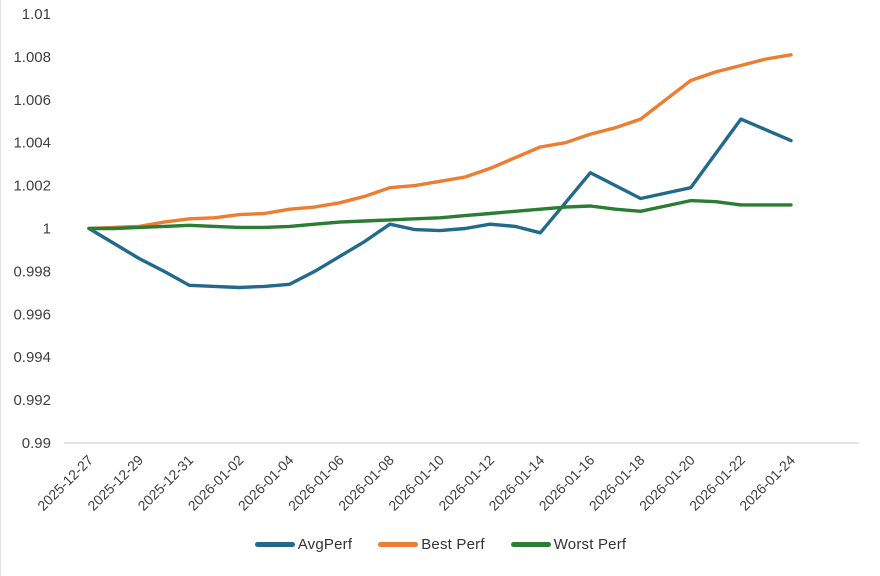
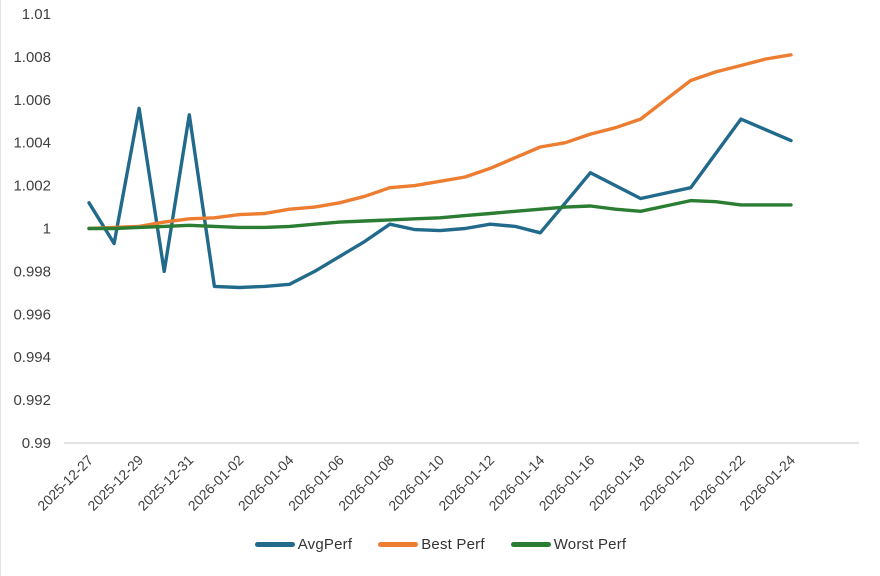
AvgPerf/2025-12-27: 1.0000 -> 1.0012
AvgPerf/2025-12-29: 0.9986 -> 1.0056
AvgPerf/2025-12-31: 0.9973 -> 1.0053
